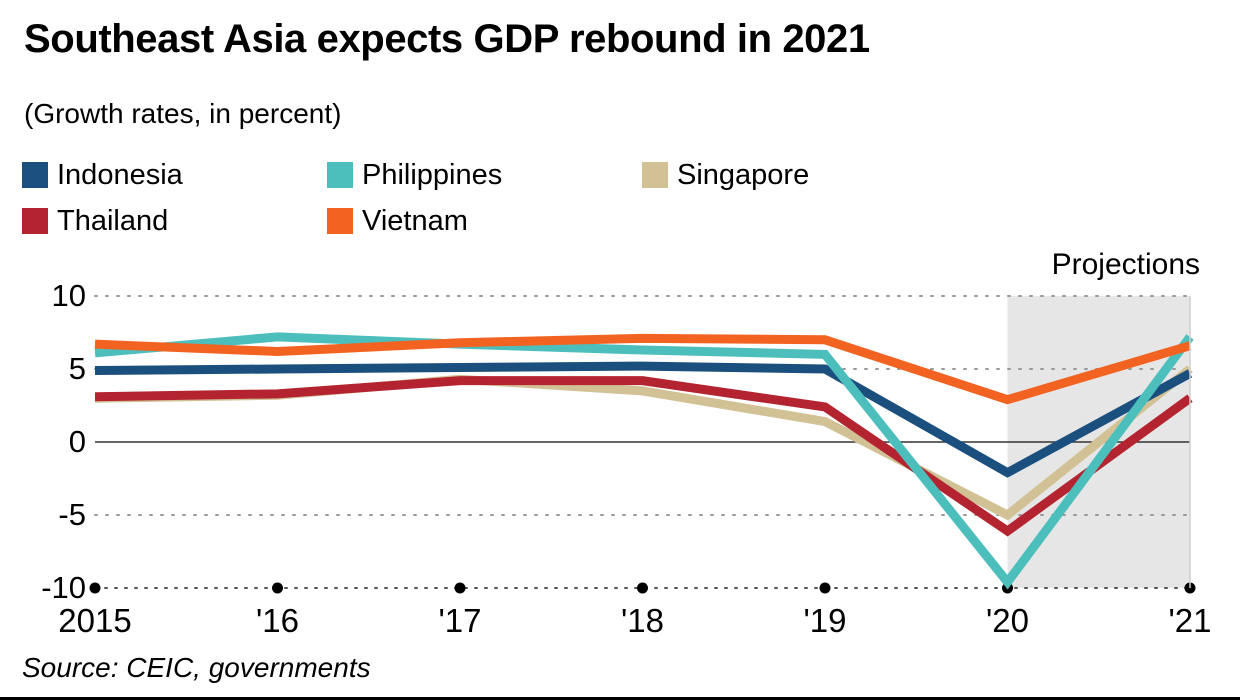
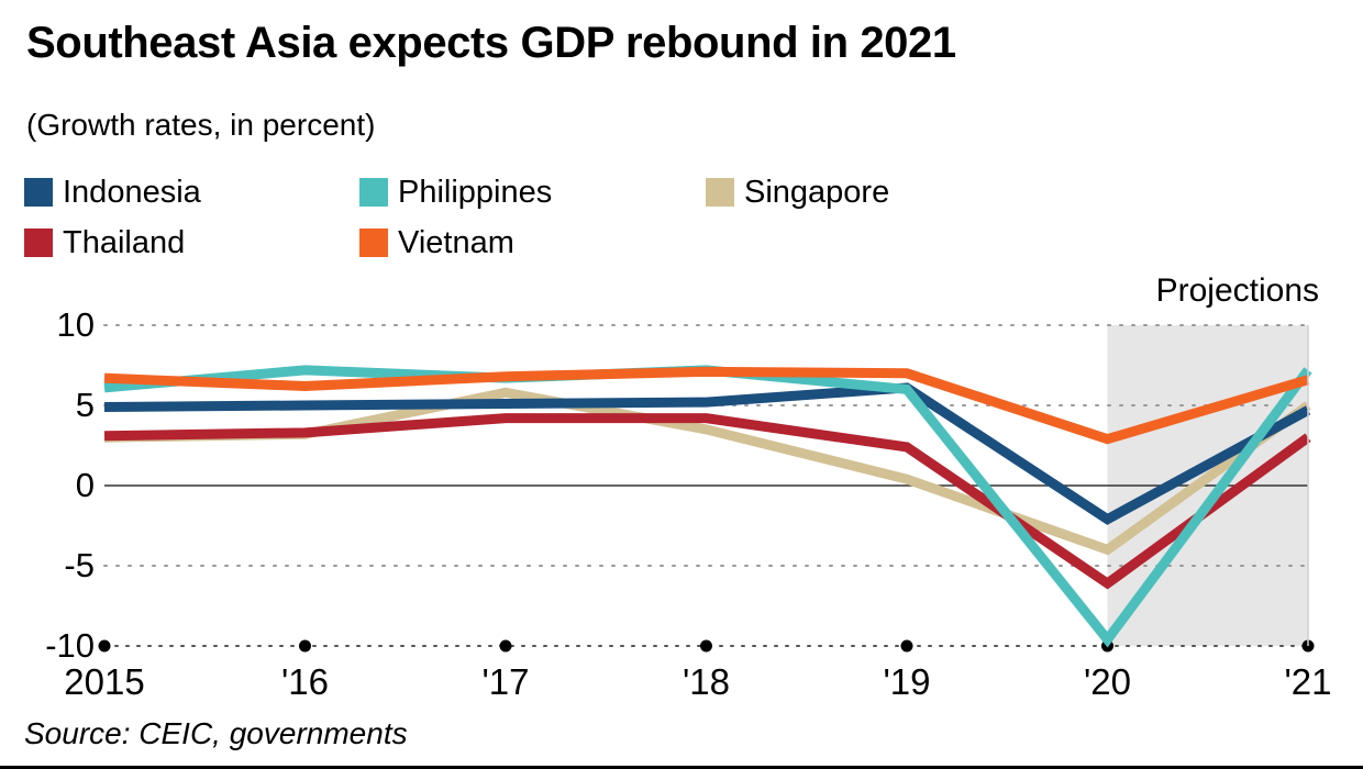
Singapore/'17: 4.3 -> 5.8
Philippines/'18: 6.3 -> 7.2
Indonesia/'19: 5.0 -> 6.1
Singapore/'19: 1.4 -> 0.4
Singapore/'20: -5.0 -> -4.0
